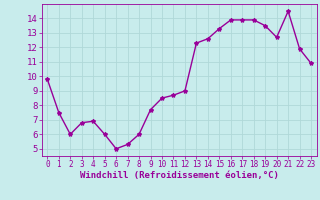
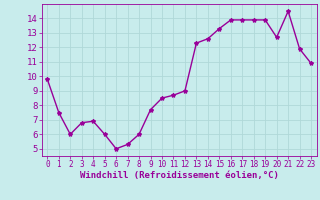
19: 13.5 -> 13.9
